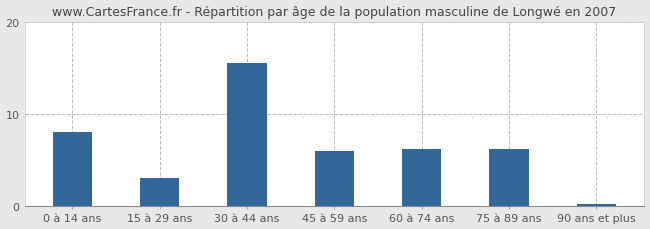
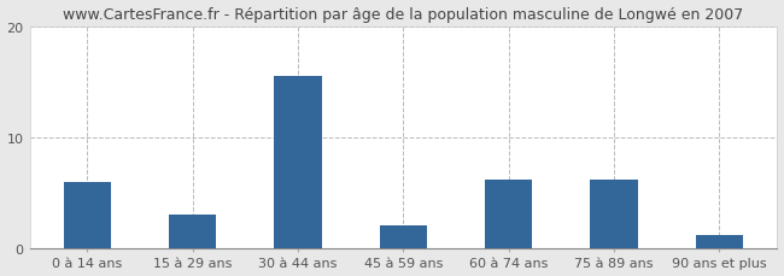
0 à 14 ans: 8.0 -> 6.0
45 à 59 ans: 6.0 -> 2.0
90 ans et plus: 0.2 -> 1.2
